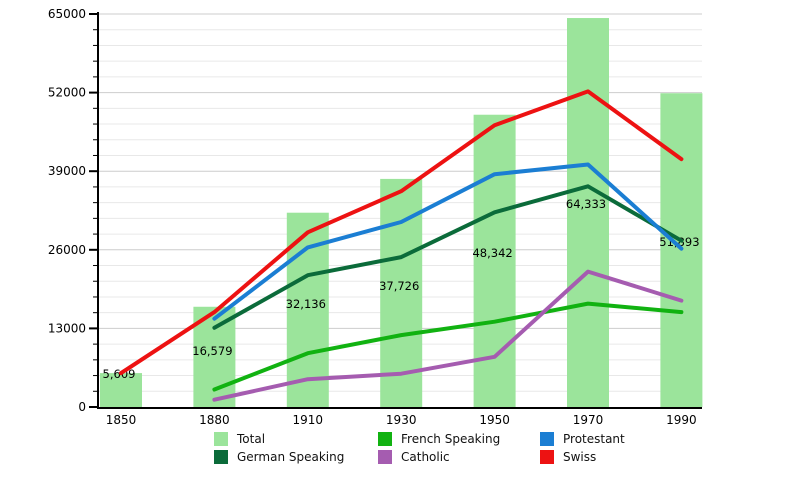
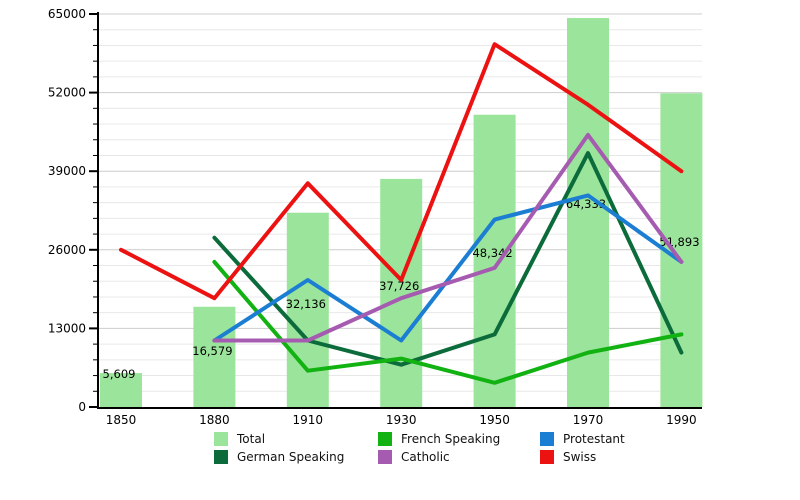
Swiss/1850: 6000 -> 26000
German Speaking/1880: 13000 -> 28000
French Speaking/1880: 3000 -> 24000
Protestant/1880: 15000 -> 11000
Catholic/1880: 1000 -> 11000
Swiss/1880: 16000 -> 18000
German Speaking/1910: 22000 -> 11000
French Speaking/1910: 9000 -> 6000
Protestant/1910: 26000 -> 21000
Catholic/1910: 5000 -> 11000
Swiss/1910: 29000 -> 37000
German Speaking/1930: 25000 -> 7000
French Speaking/1930: 12000 -> 8000
Protestant/1930: 31000 -> 11000
Catholic/1930: 6000 -> 18000
Swiss/1930: 36000 -> 21000
German Speaking/1950: 32000 -> 12000
French Speaking/1950: 14000 -> 4000
Protestant/1950: 38000 -> 31000
Catholic/1950: 8000 -> 23000
Swiss/1950: 47000 -> 60000
German Speaking/1970: 36000 -> 42000
French Speaking/1970: 17000 -> 9000
Protestant/1970: 40000 -> 35000
Catholic/1970: 22000 -> 45000
Swiss/1970: 52000 -> 50000
German Speaking/1990: 28000 -> 9000
French Speaking/1990: 16000 -> 12000
Protestant/1990: 26000 -> 24000
Catholic/1990: 18000 -> 24000
Swiss/1990: 41000 -> 39000
